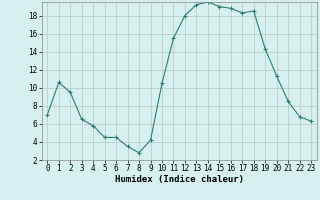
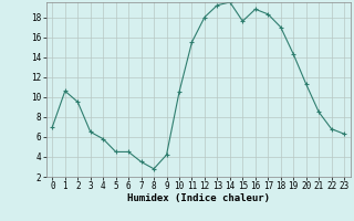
15: 19.0 -> 17.6
18: 18.5 -> 17.0
